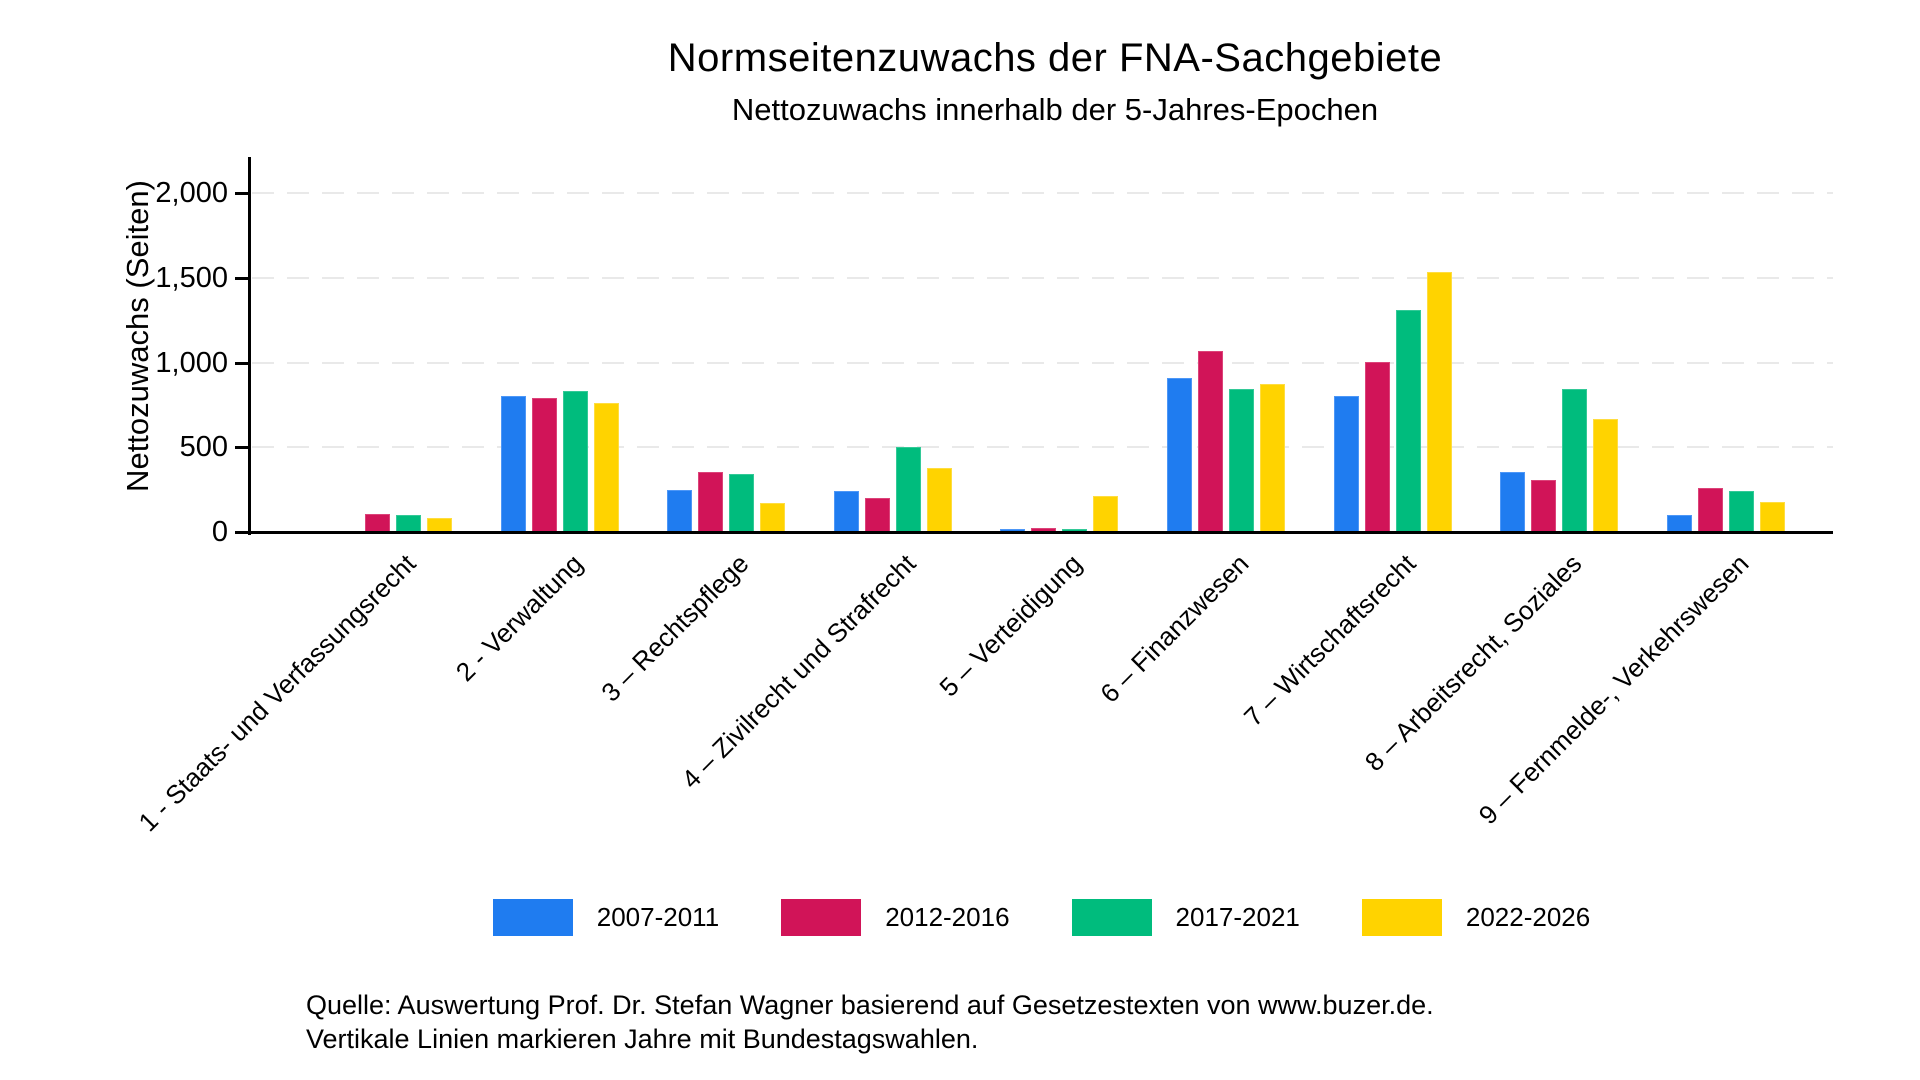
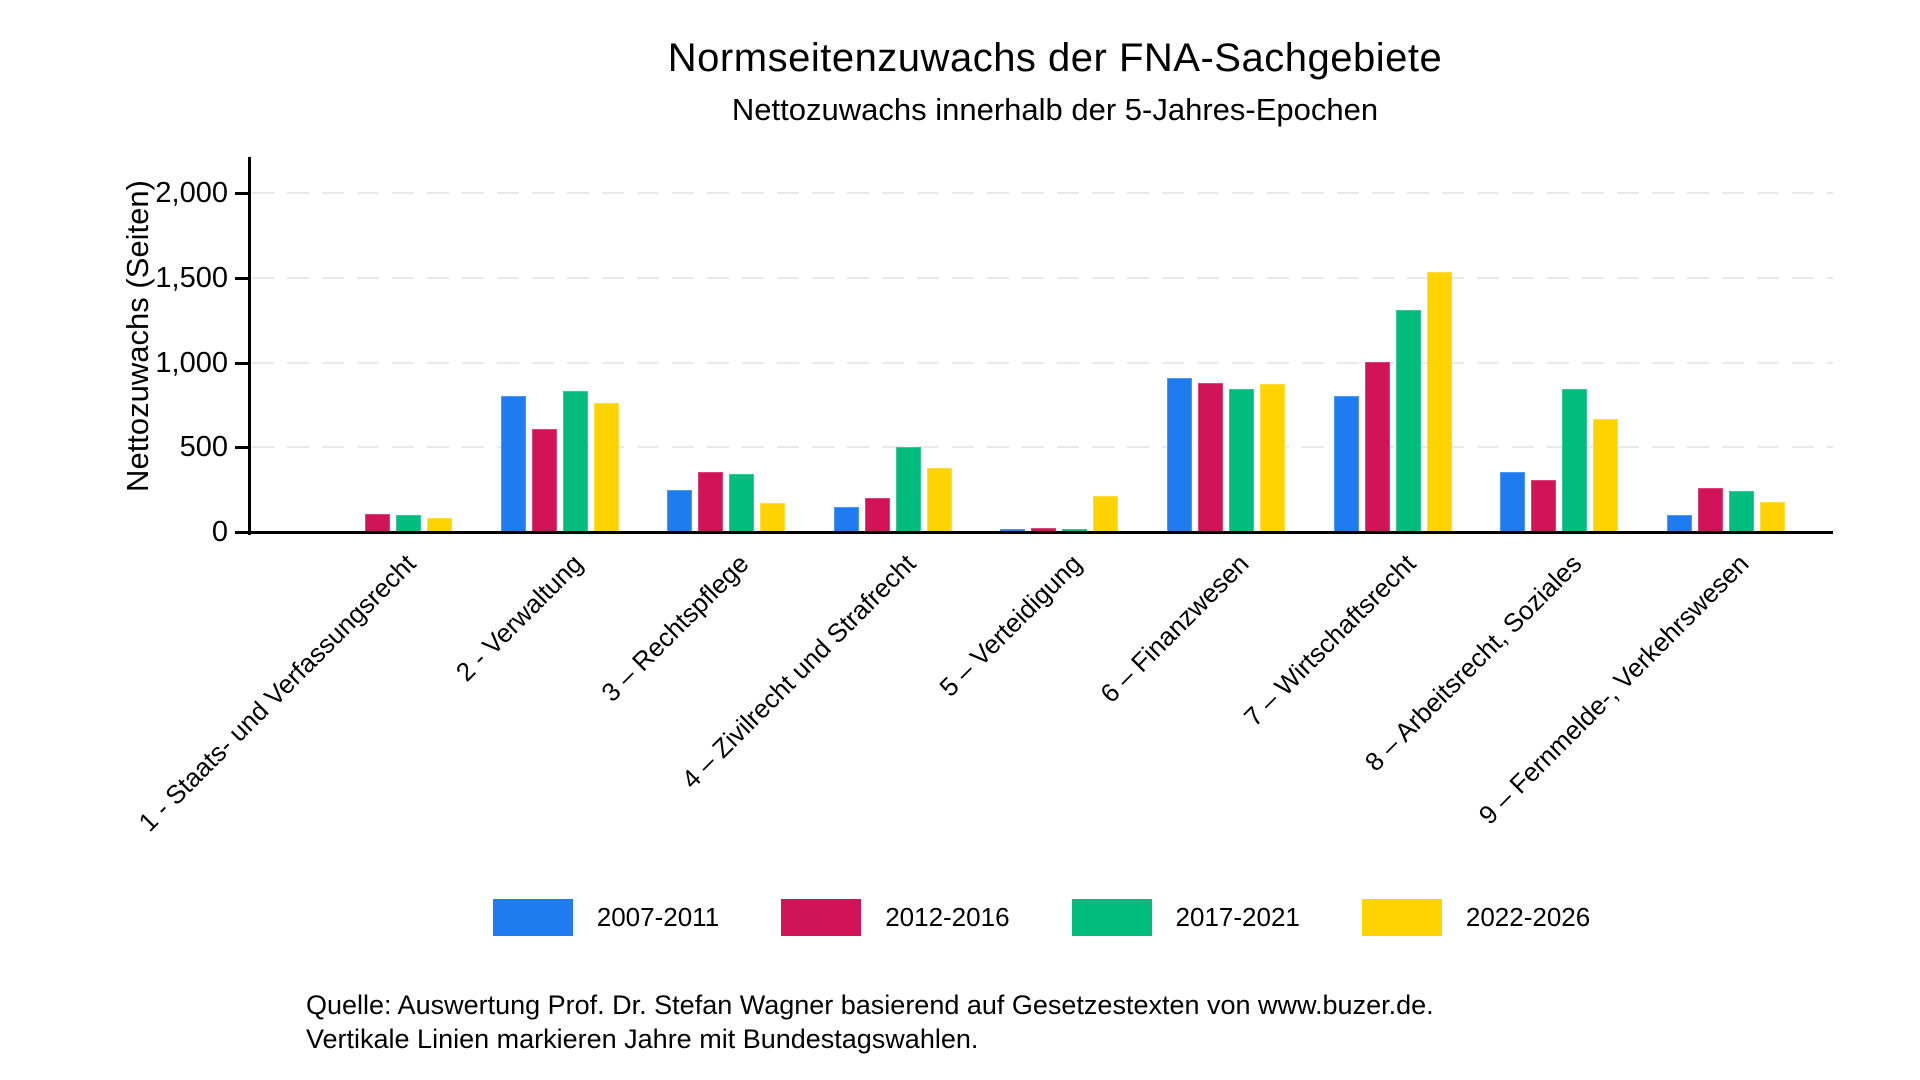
2012-2016/2 - Verwaltung: 790 -> 610
2007-2011/4 – Zivilrecht und Strafrecht: 240 -> 150
2012-2016/6 – Finanzwesen: 1070 -> 880
